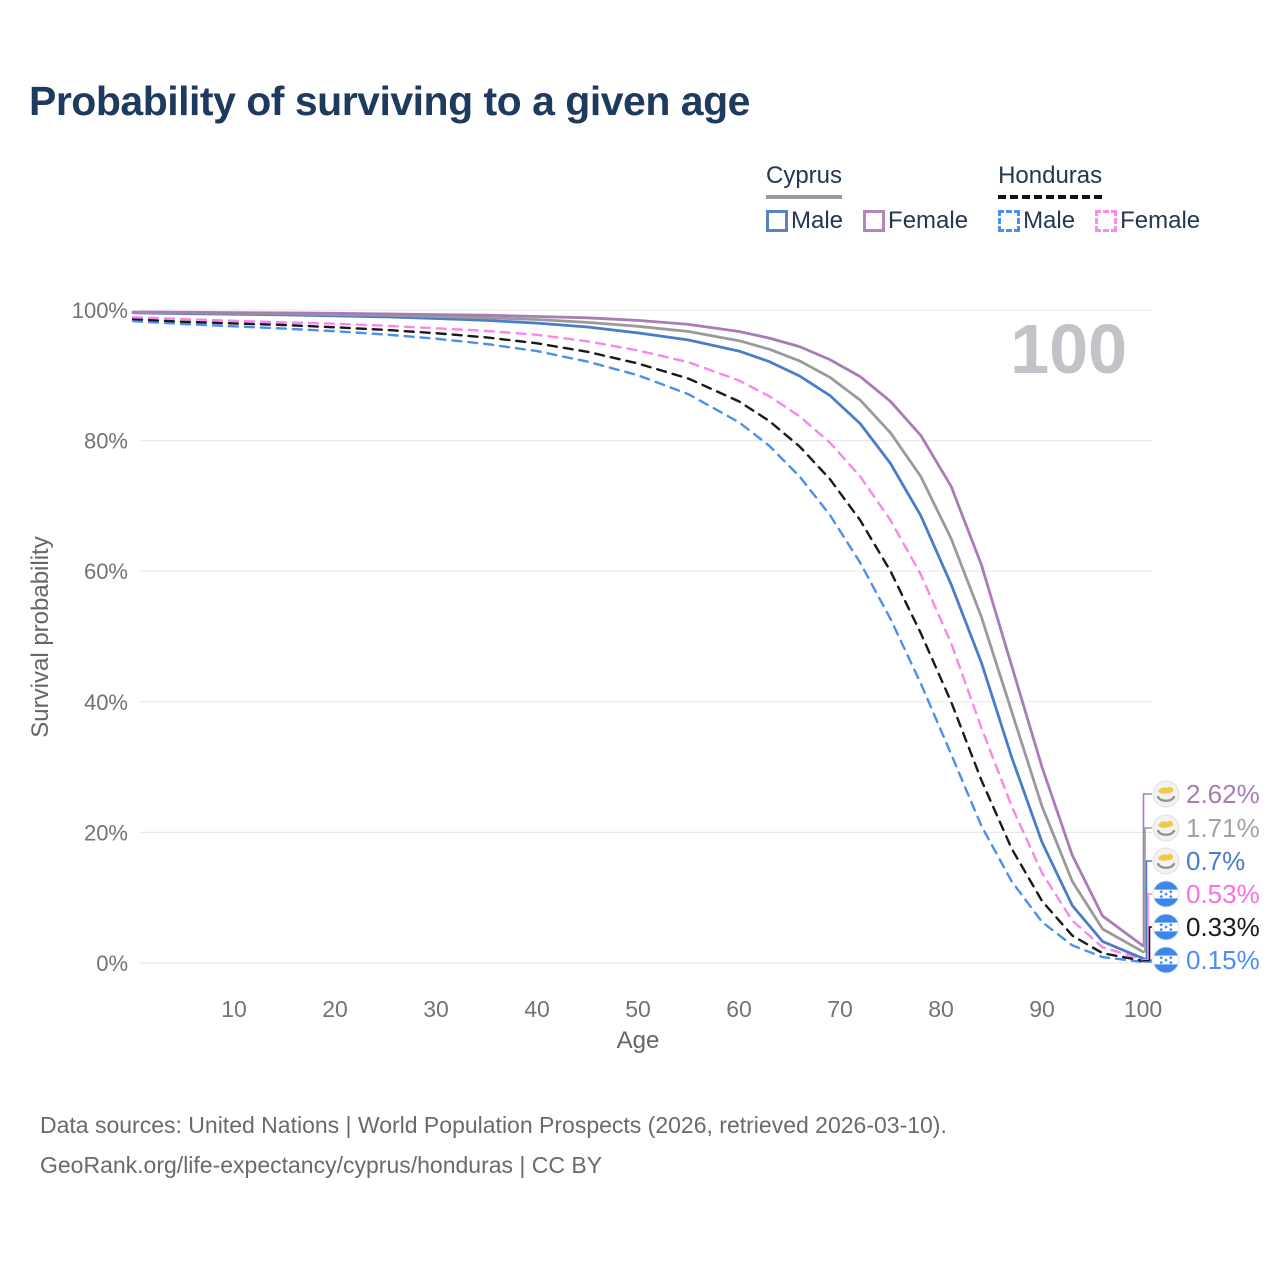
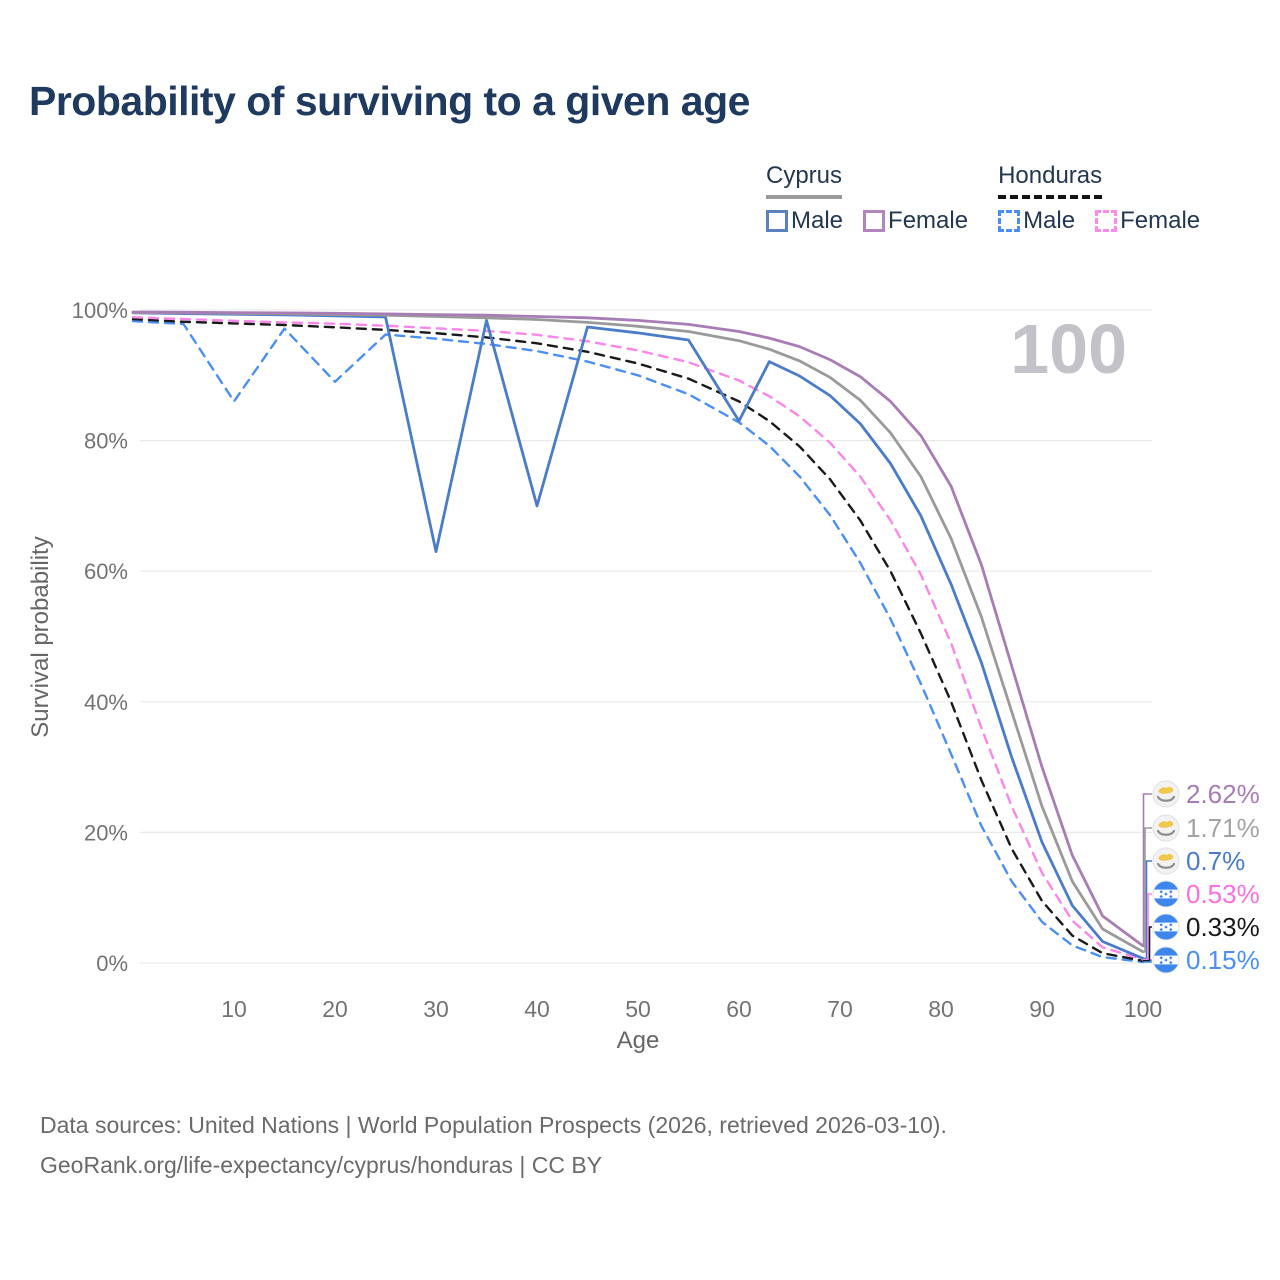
Honduras Male/10: 98% -> 86%
Honduras Male/20: 97% -> 89%
Cyprus Male/30: 99% -> 63%
Cyprus Male/40: 98% -> 70%
Cyprus Male/60: 94% -> 83%
